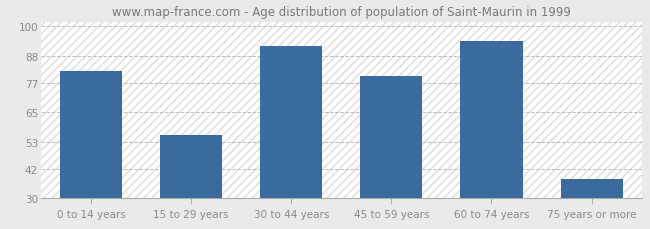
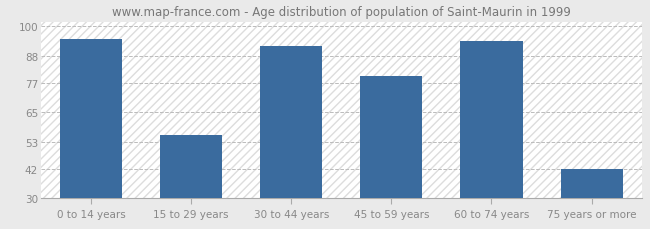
0 to 14 years: 82 -> 95
75 years or more: 38 -> 42
